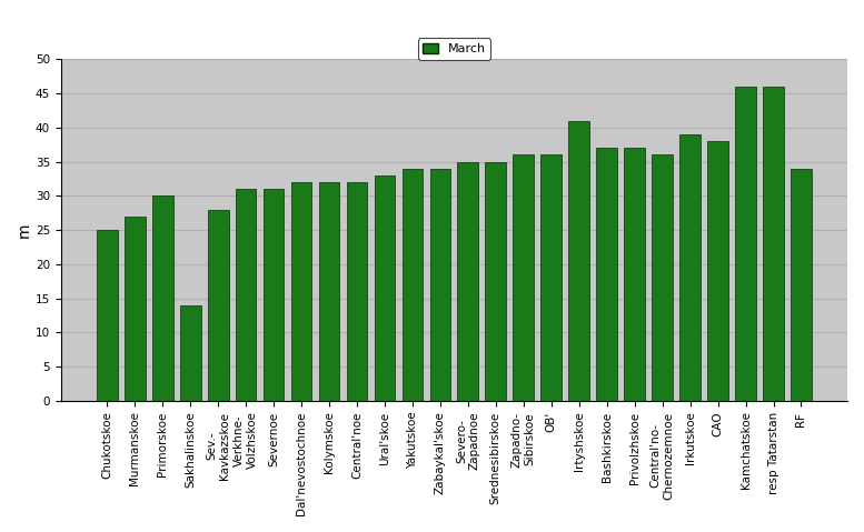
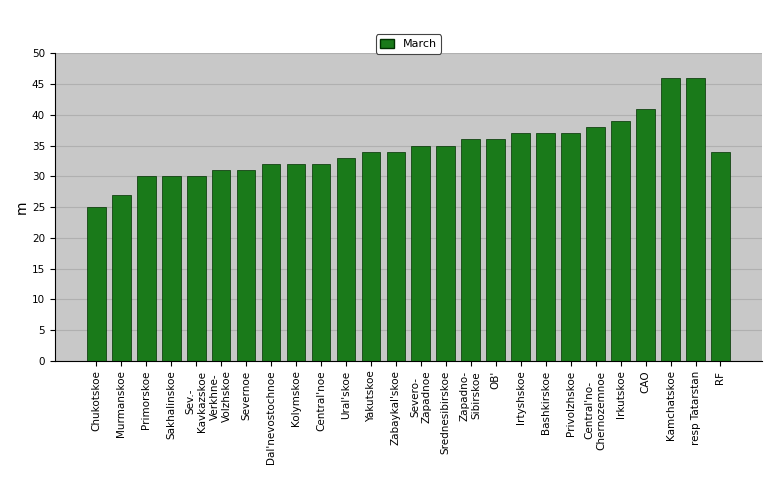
Sakhalinskoe: 14 -> 30
Sev.- Kavkazskoe: 28 -> 30
Irtyshskoe: 41 -> 37
Central'no- Chernozemnoe: 36 -> 38
CAO: 38 -> 41
